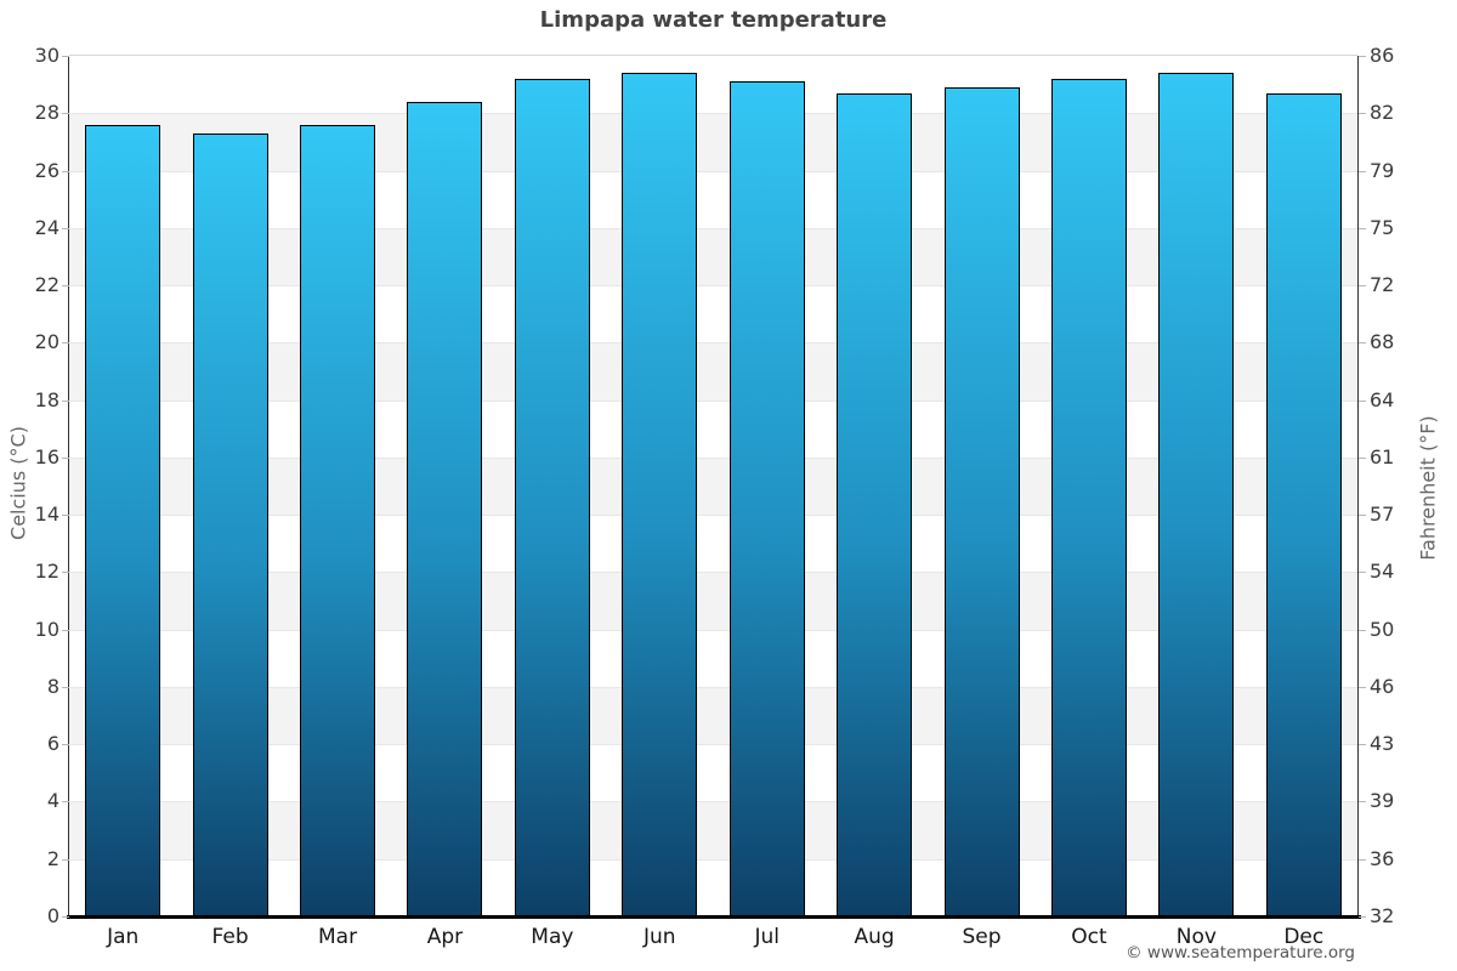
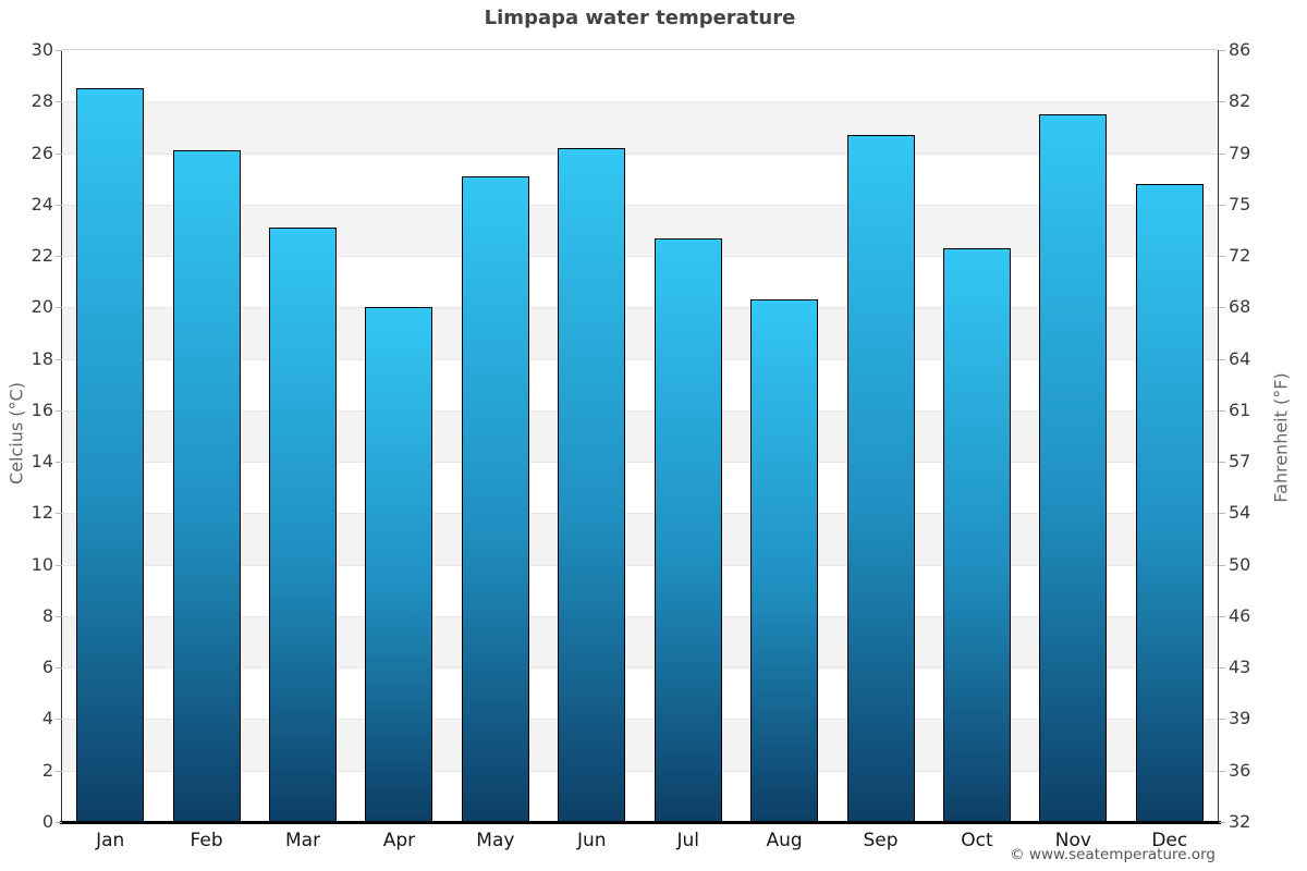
Jan: 27.6 -> 28.5
Feb: 27.3 -> 26.1
Mar: 27.6 -> 23.1
Apr: 28.4 -> 20.0
May: 29.2 -> 25.1
Jun: 29.4 -> 26.2
Jul: 29.1 -> 22.7
Aug: 28.7 -> 20.3
Sep: 28.9 -> 26.7
Oct: 29.2 -> 22.3
Nov: 29.4 -> 27.5
Dec: 28.7 -> 24.8
